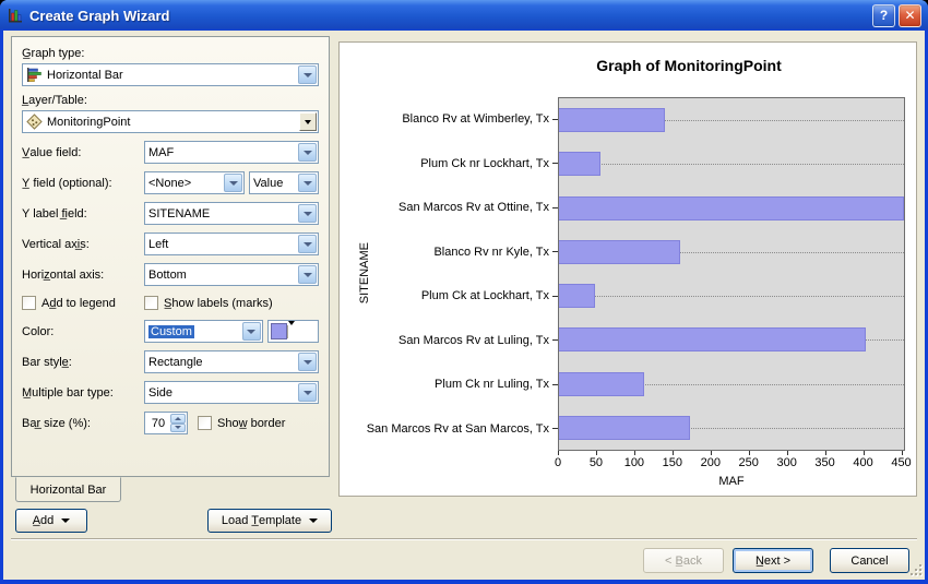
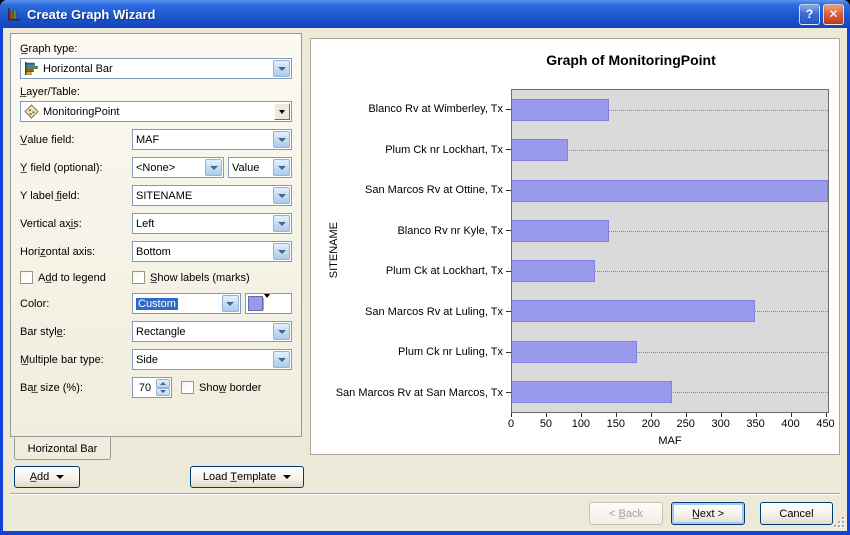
Plum Ck nr Lockhart, Tx: 60 -> 80
Blanco Rv nr Kyle, Tx: 160 -> 140
Plum Ck at Lockhart, Tx: 50 -> 120
San Marcos Rv at Luling, Tx: 400 -> 350
Plum Ck nr Luling, Tx: 110 -> 180
San Marcos Rv at San Marcos, Tx: 170 -> 230
